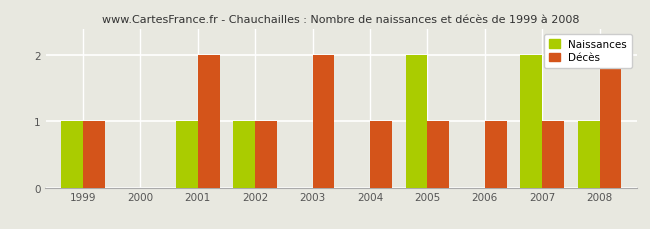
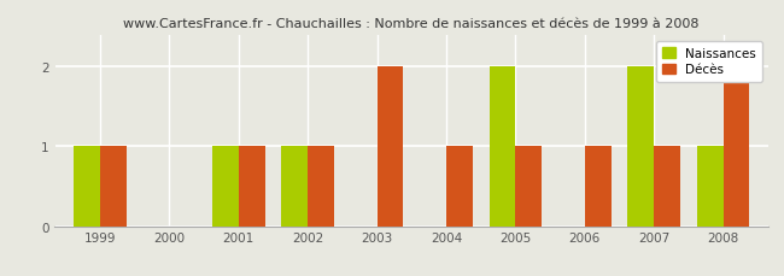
Décès/2001: 2 -> 1
